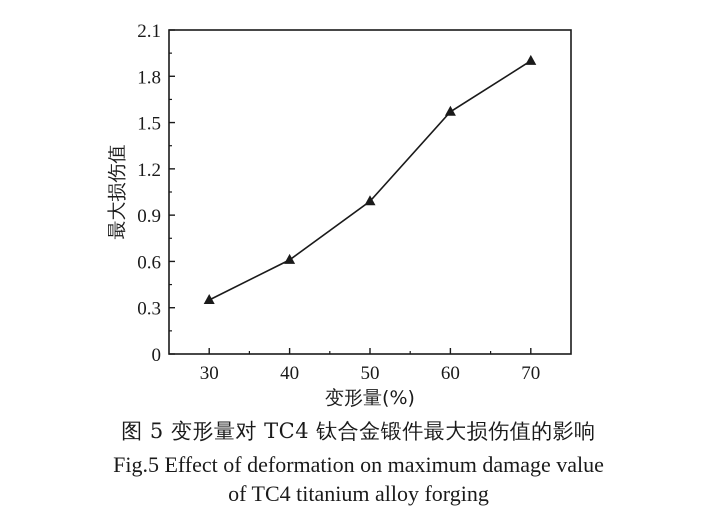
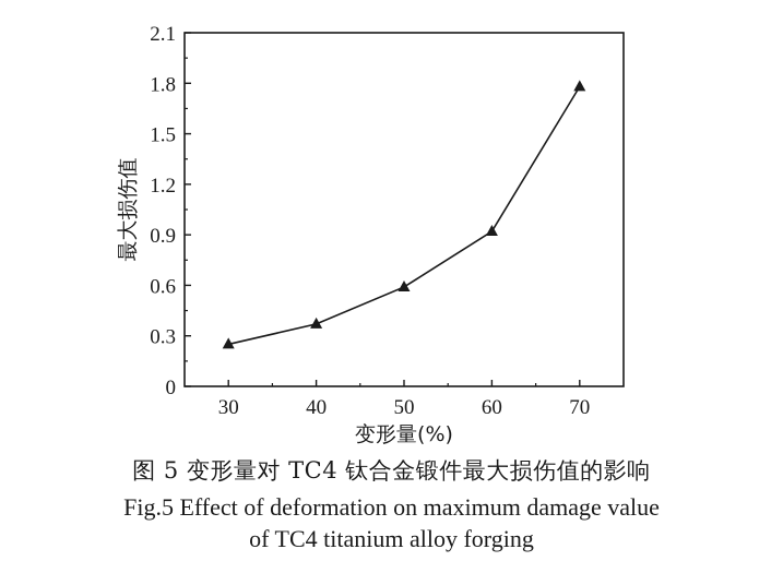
30: 0.35 -> 0.25
40: 0.61 -> 0.37
50: 0.99 -> 0.59
60: 1.57 -> 0.92
70: 1.90 -> 1.78
